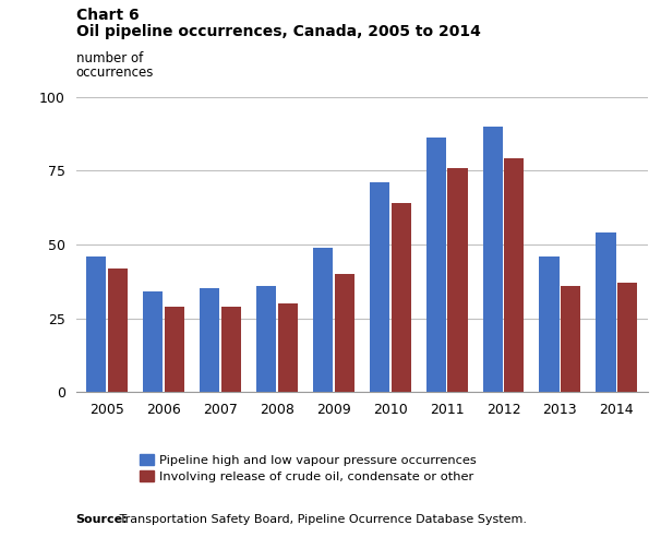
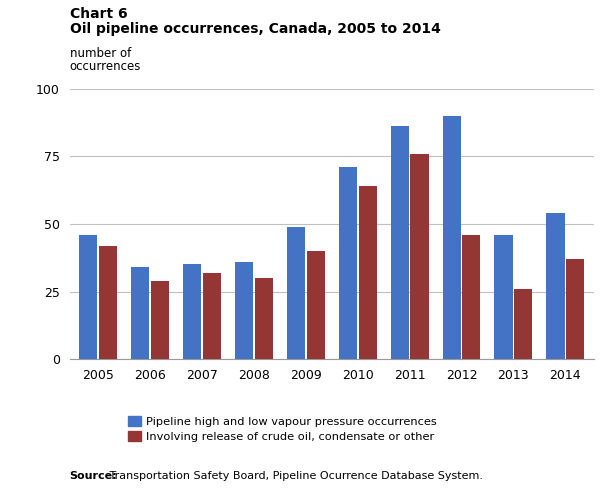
Involving release of crude oil, condensate or other/2007: 29 -> 32
Involving release of crude oil, condensate or other/2012: 79 -> 46
Involving release of crude oil, condensate or other/2013: 36 -> 26
